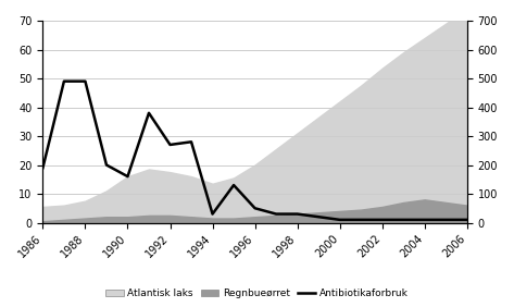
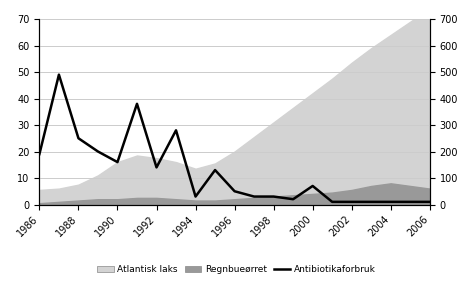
Antibiotikaforbruk/1988: 49 -> 25
Antibiotikaforbruk/1992: 27 -> 14
Antibiotikaforbruk/2000: 1 -> 7
